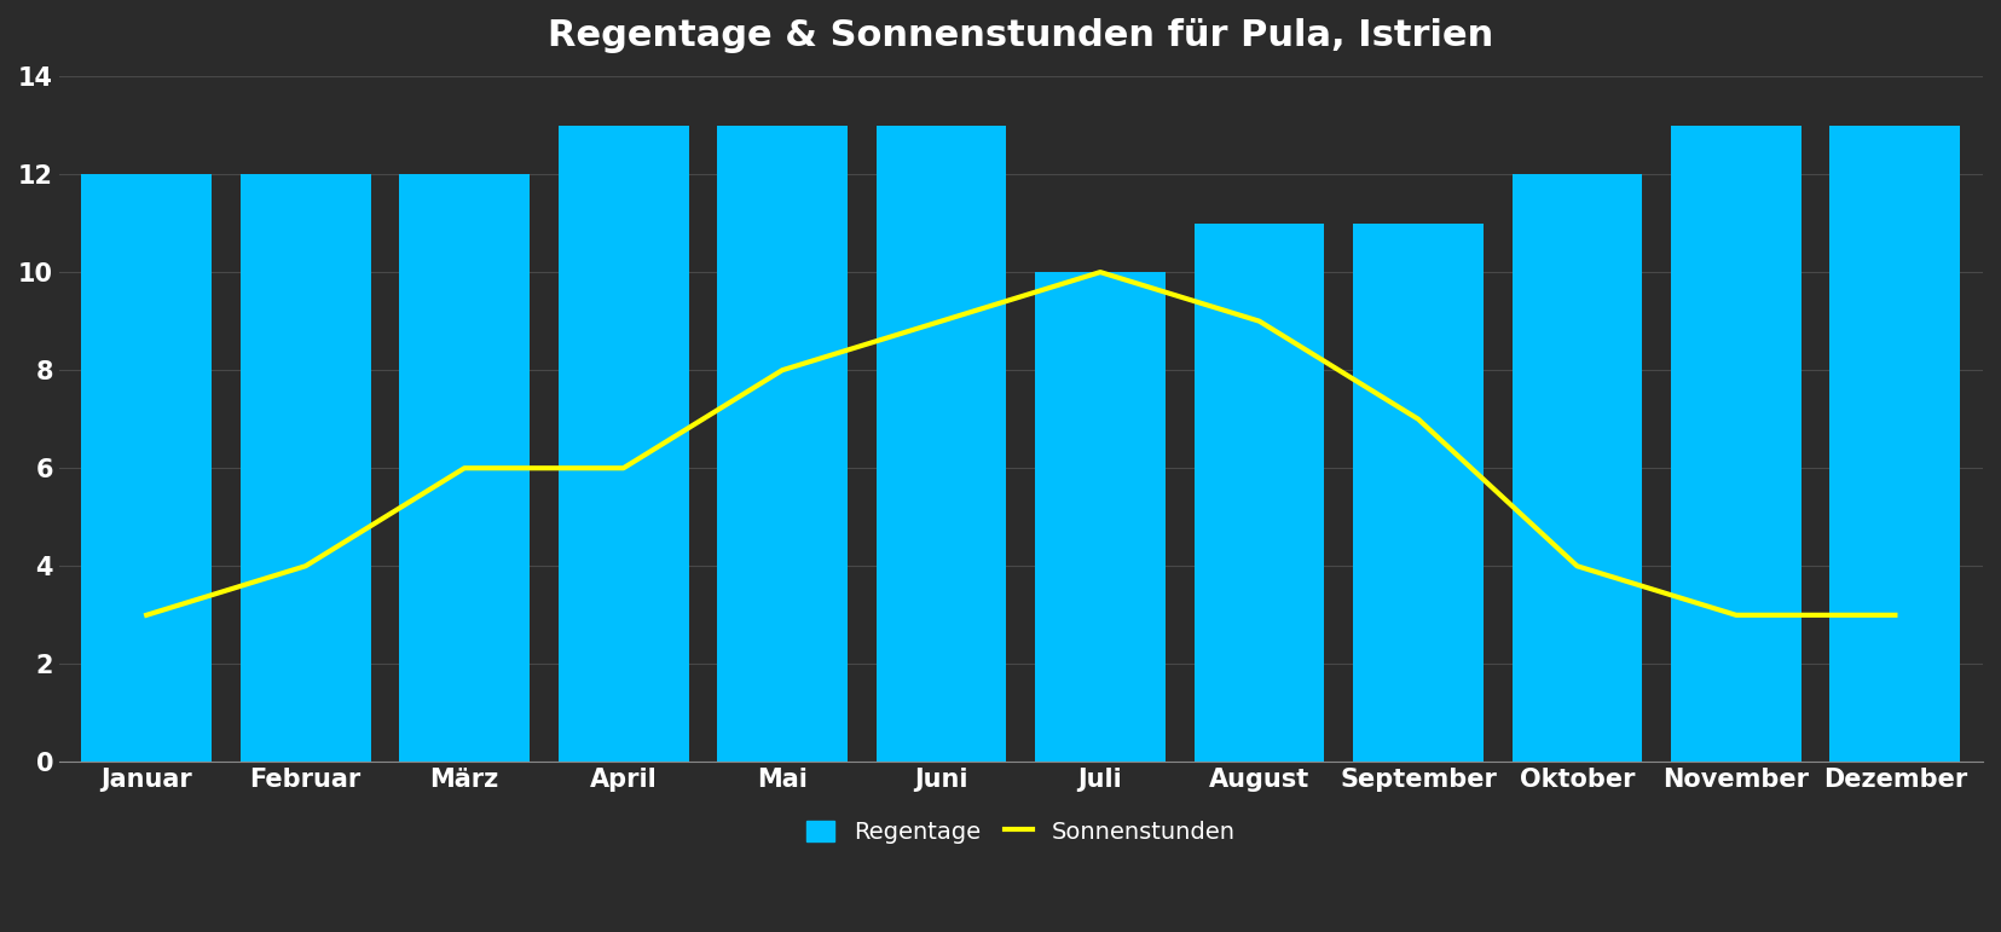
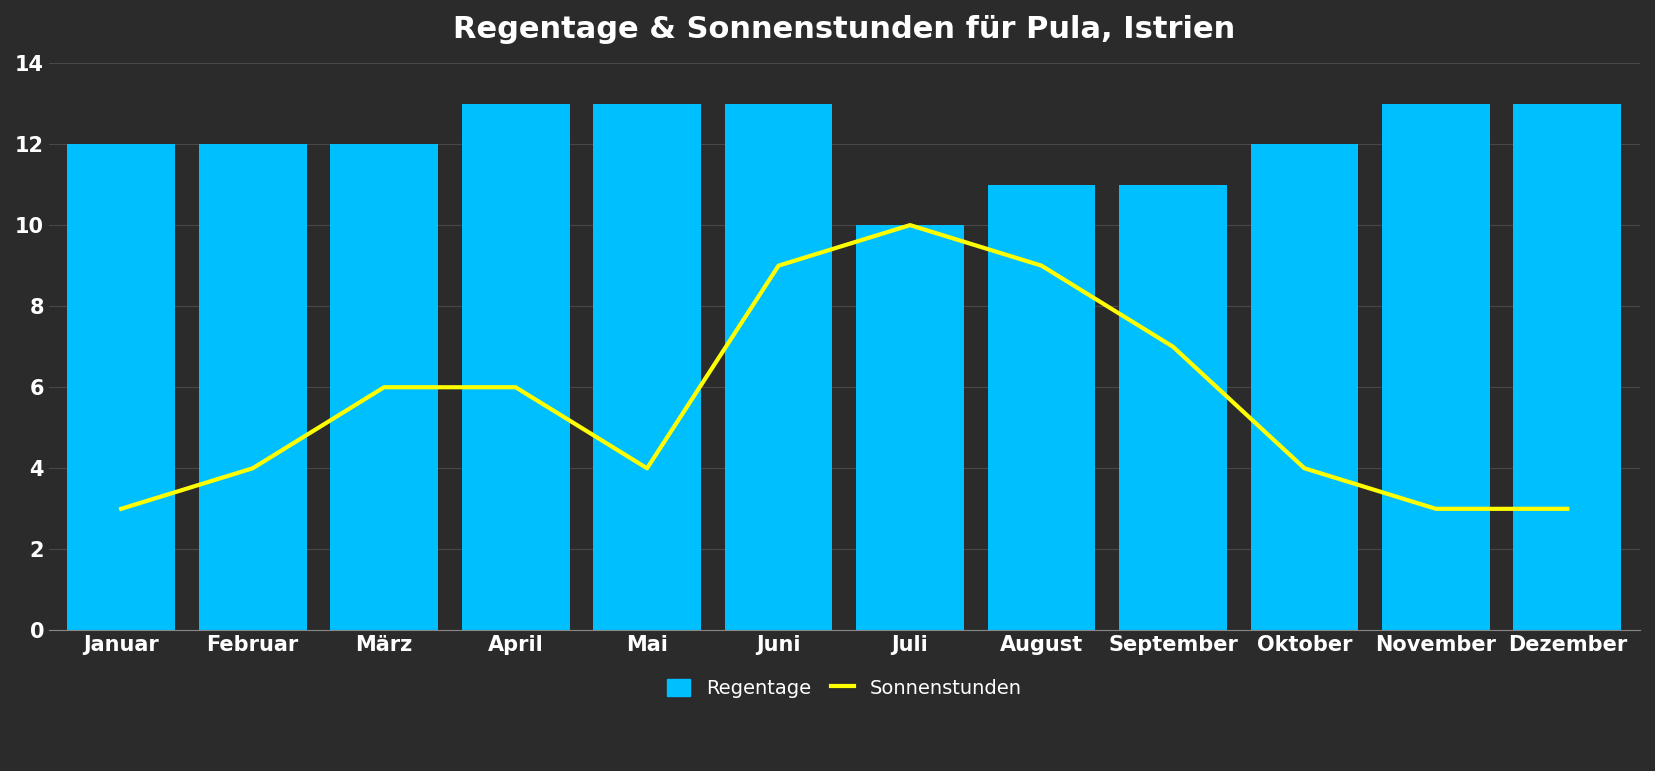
Sonnenstunden/Mai: 8 -> 4
